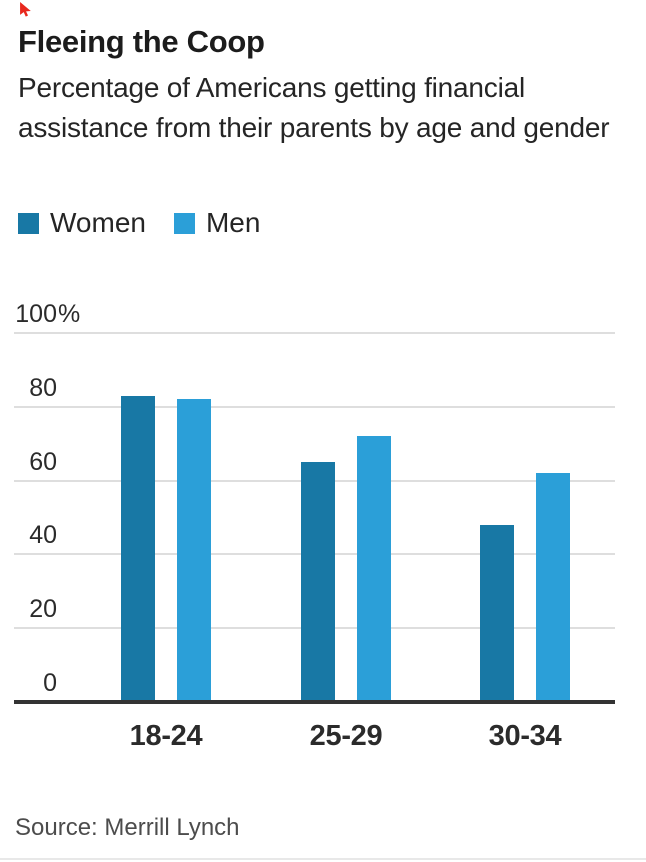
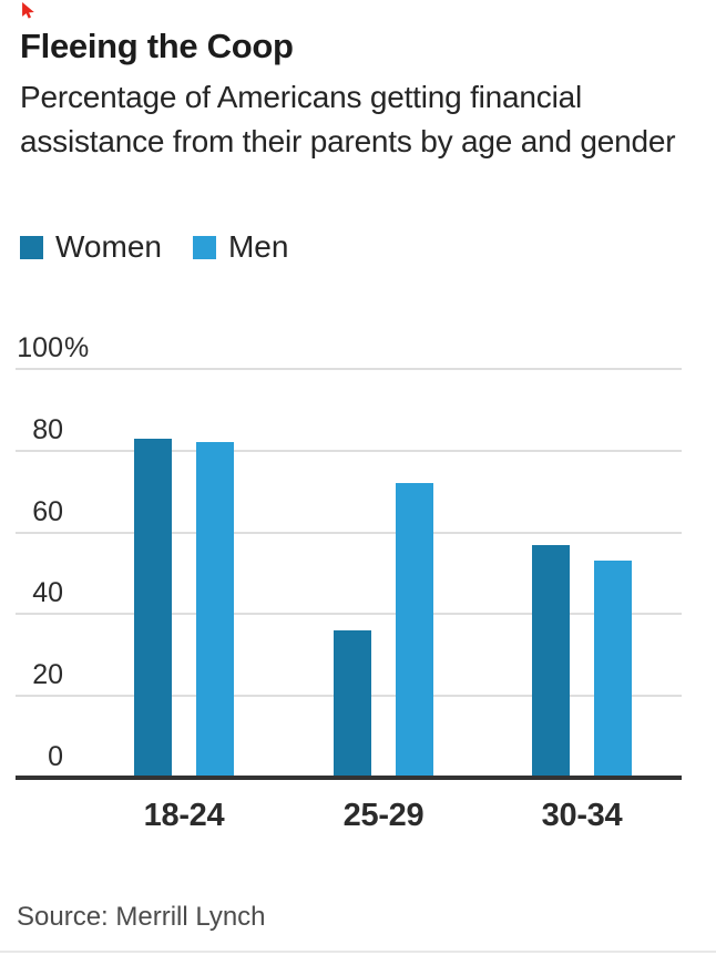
Women/25-29: 65 -> 36
Women/30-34: 48 -> 57
Men/30-34: 62 -> 53
